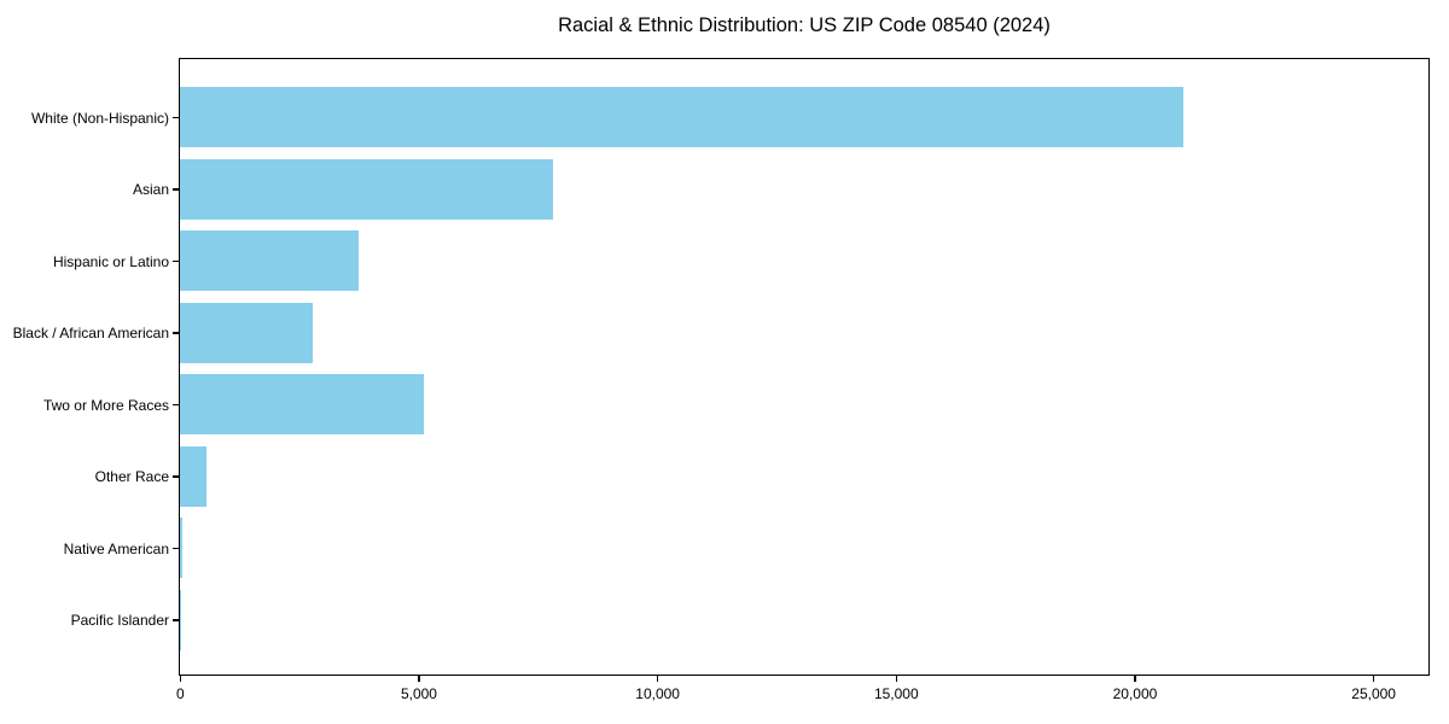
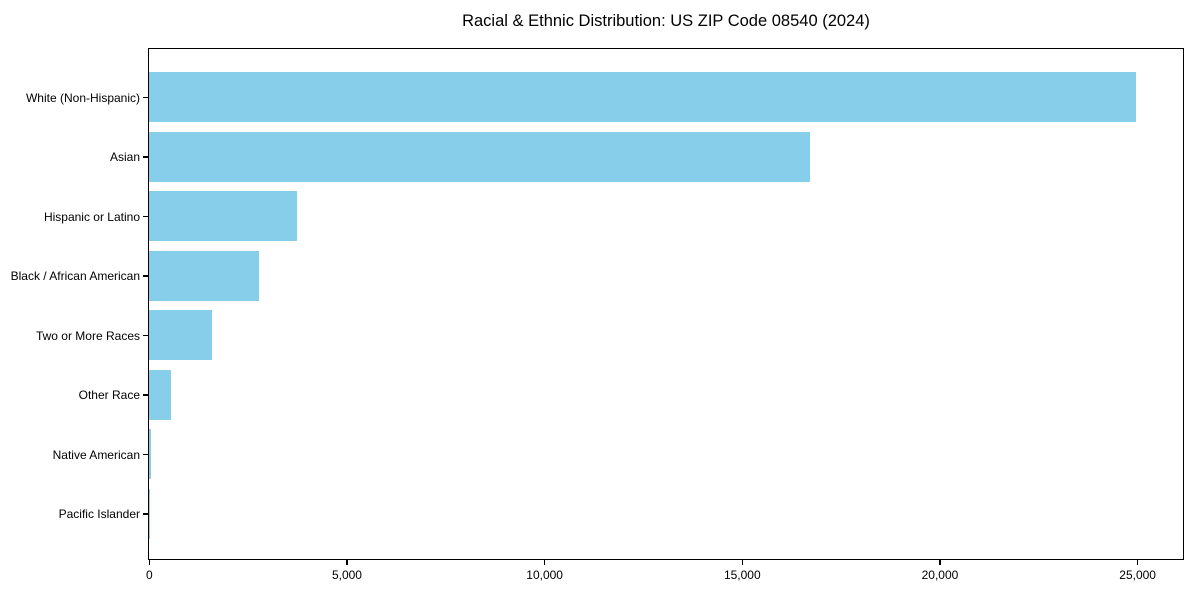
White (Non-Hispanic): 21000 -> 25000
Asian: 7800 -> 16700
Two or More Races: 5100 -> 1600
